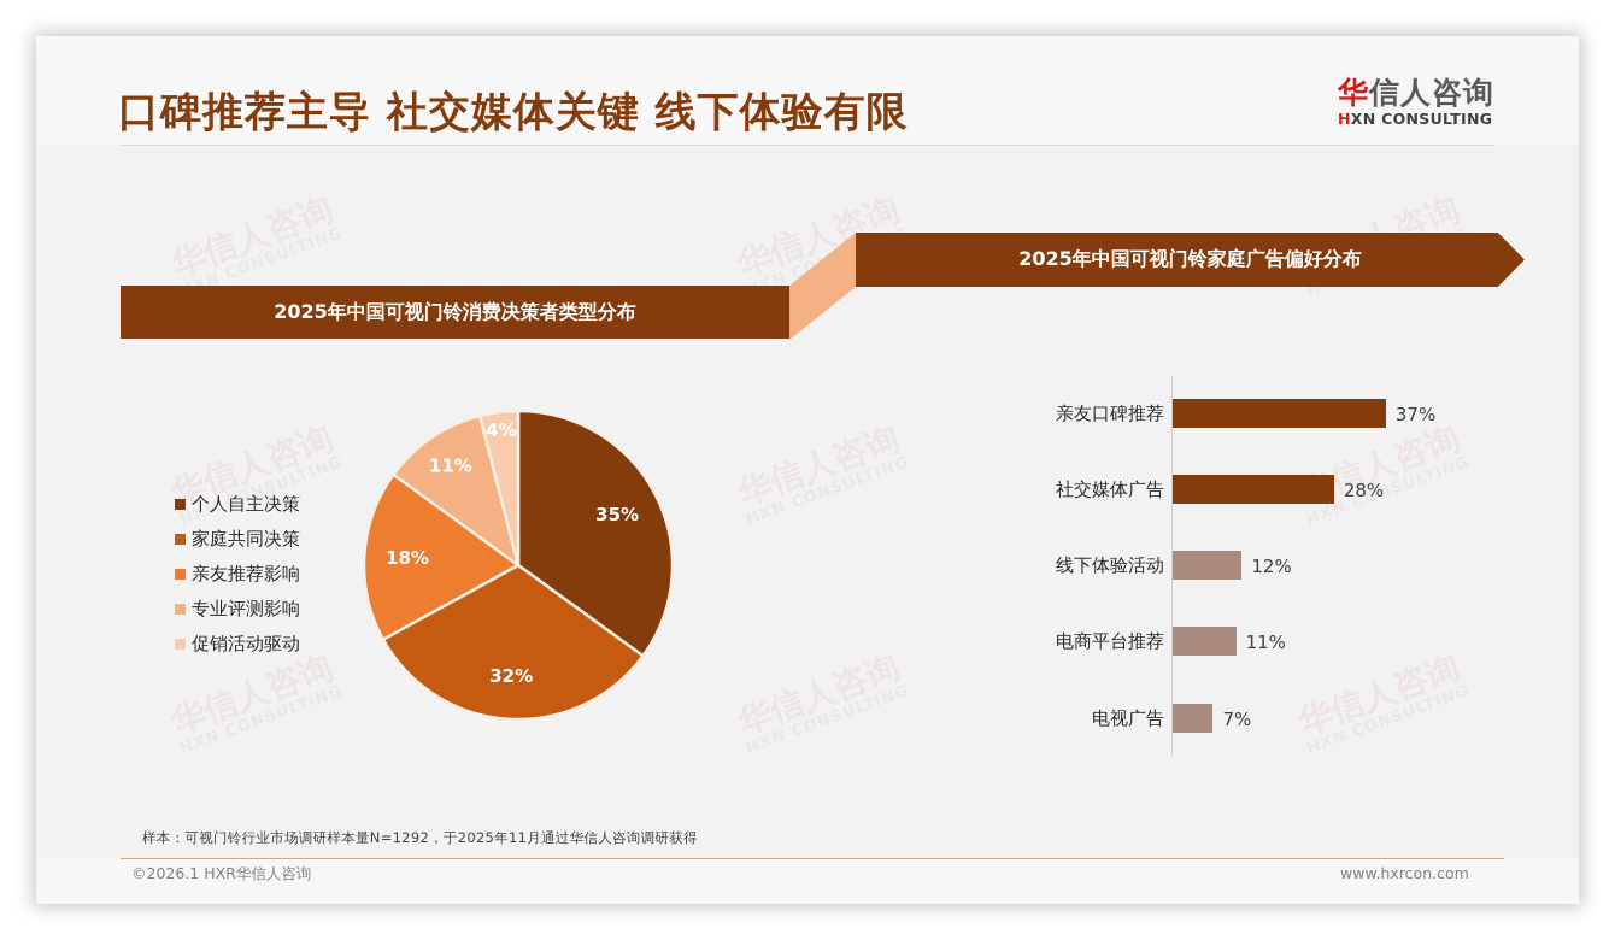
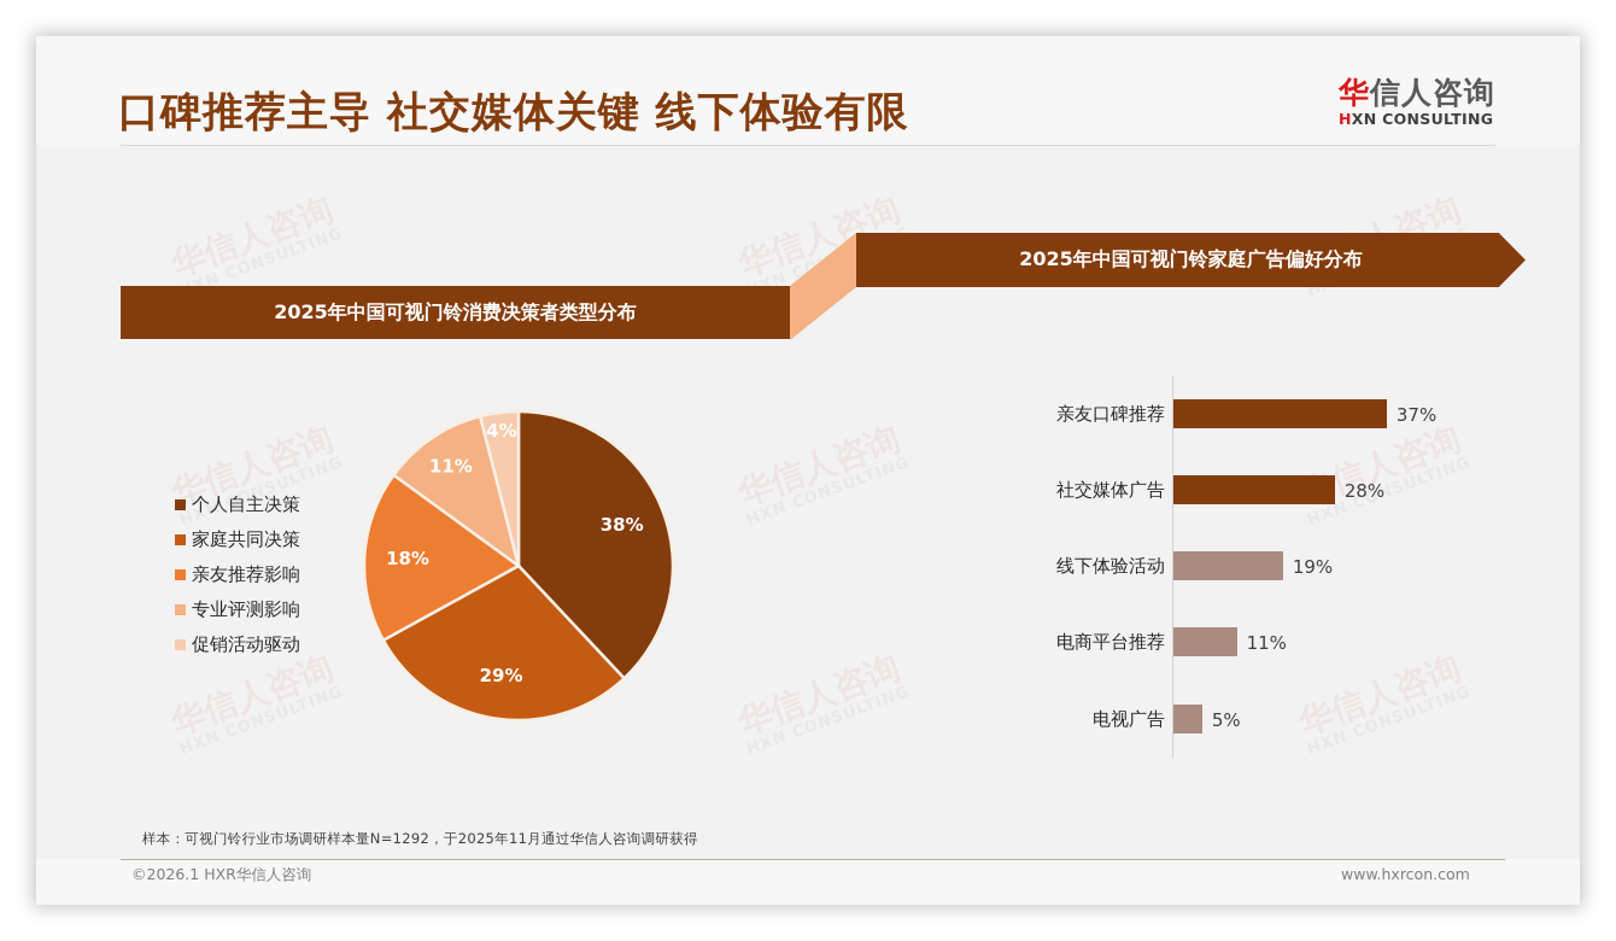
2025年中国可视门铃消费决策者类型分布/个人自主决策: 35% -> 38%
2025年中国可视门铃消费决策者类型分布/家庭共同决策: 32% -> 29%
2025年中国可视门铃家庭广告偏好分布/线下体验活动: 12% -> 19%
2025年中国可视门铃家庭广告偏好分布/电视广告: 7% -> 5%
